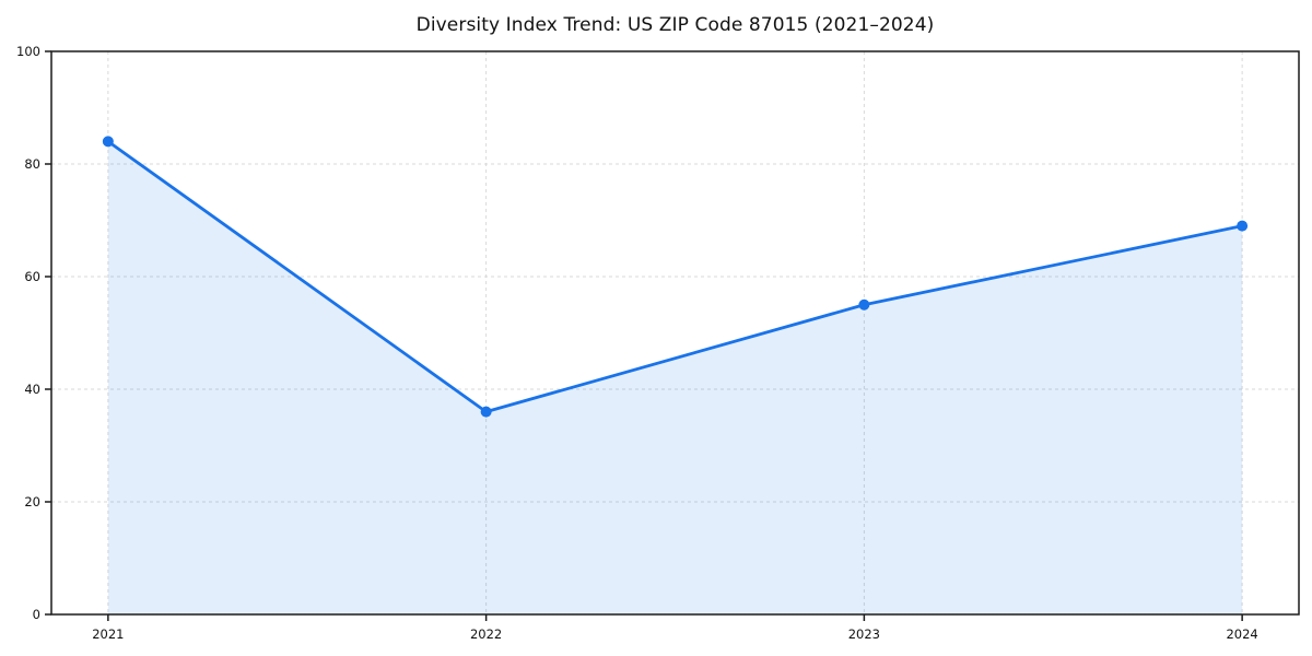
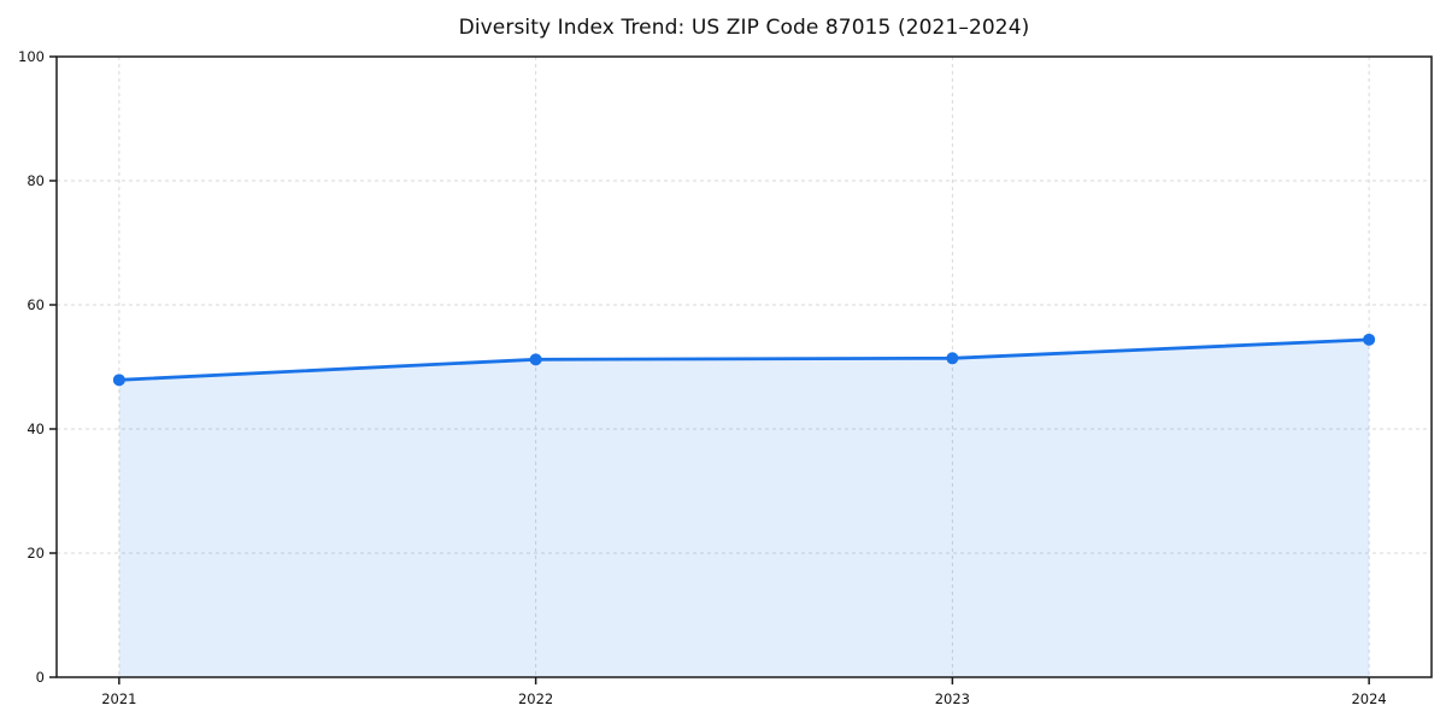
2021: 84 -> 48
2022: 36 -> 51
2023: 55 -> 51
2024: 69 -> 54
